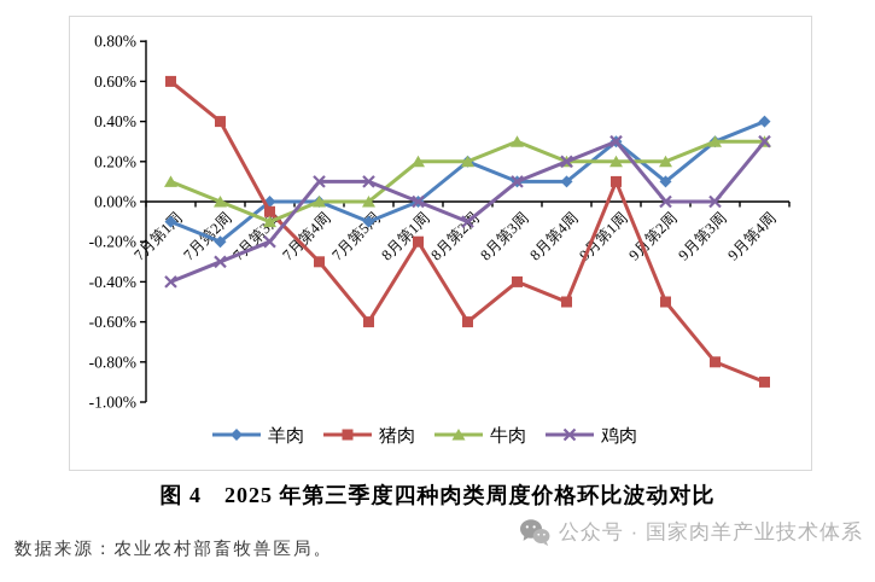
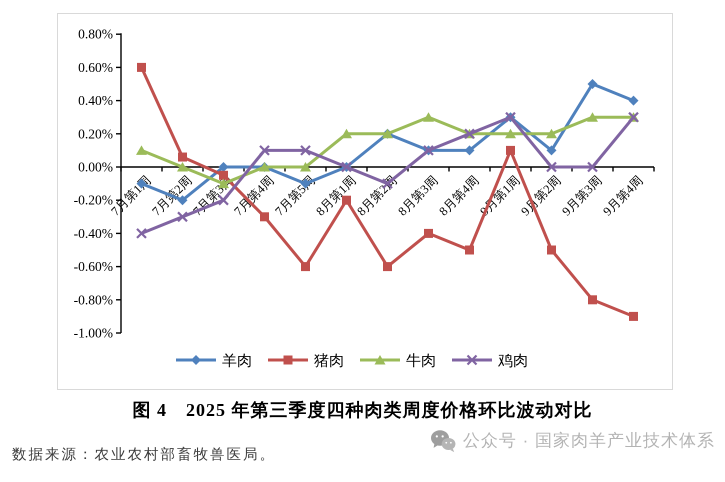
猪肉/7月第2周: 0.40% -> 0.06%
羊肉/9月第3周: 0.3% -> 0.5%
